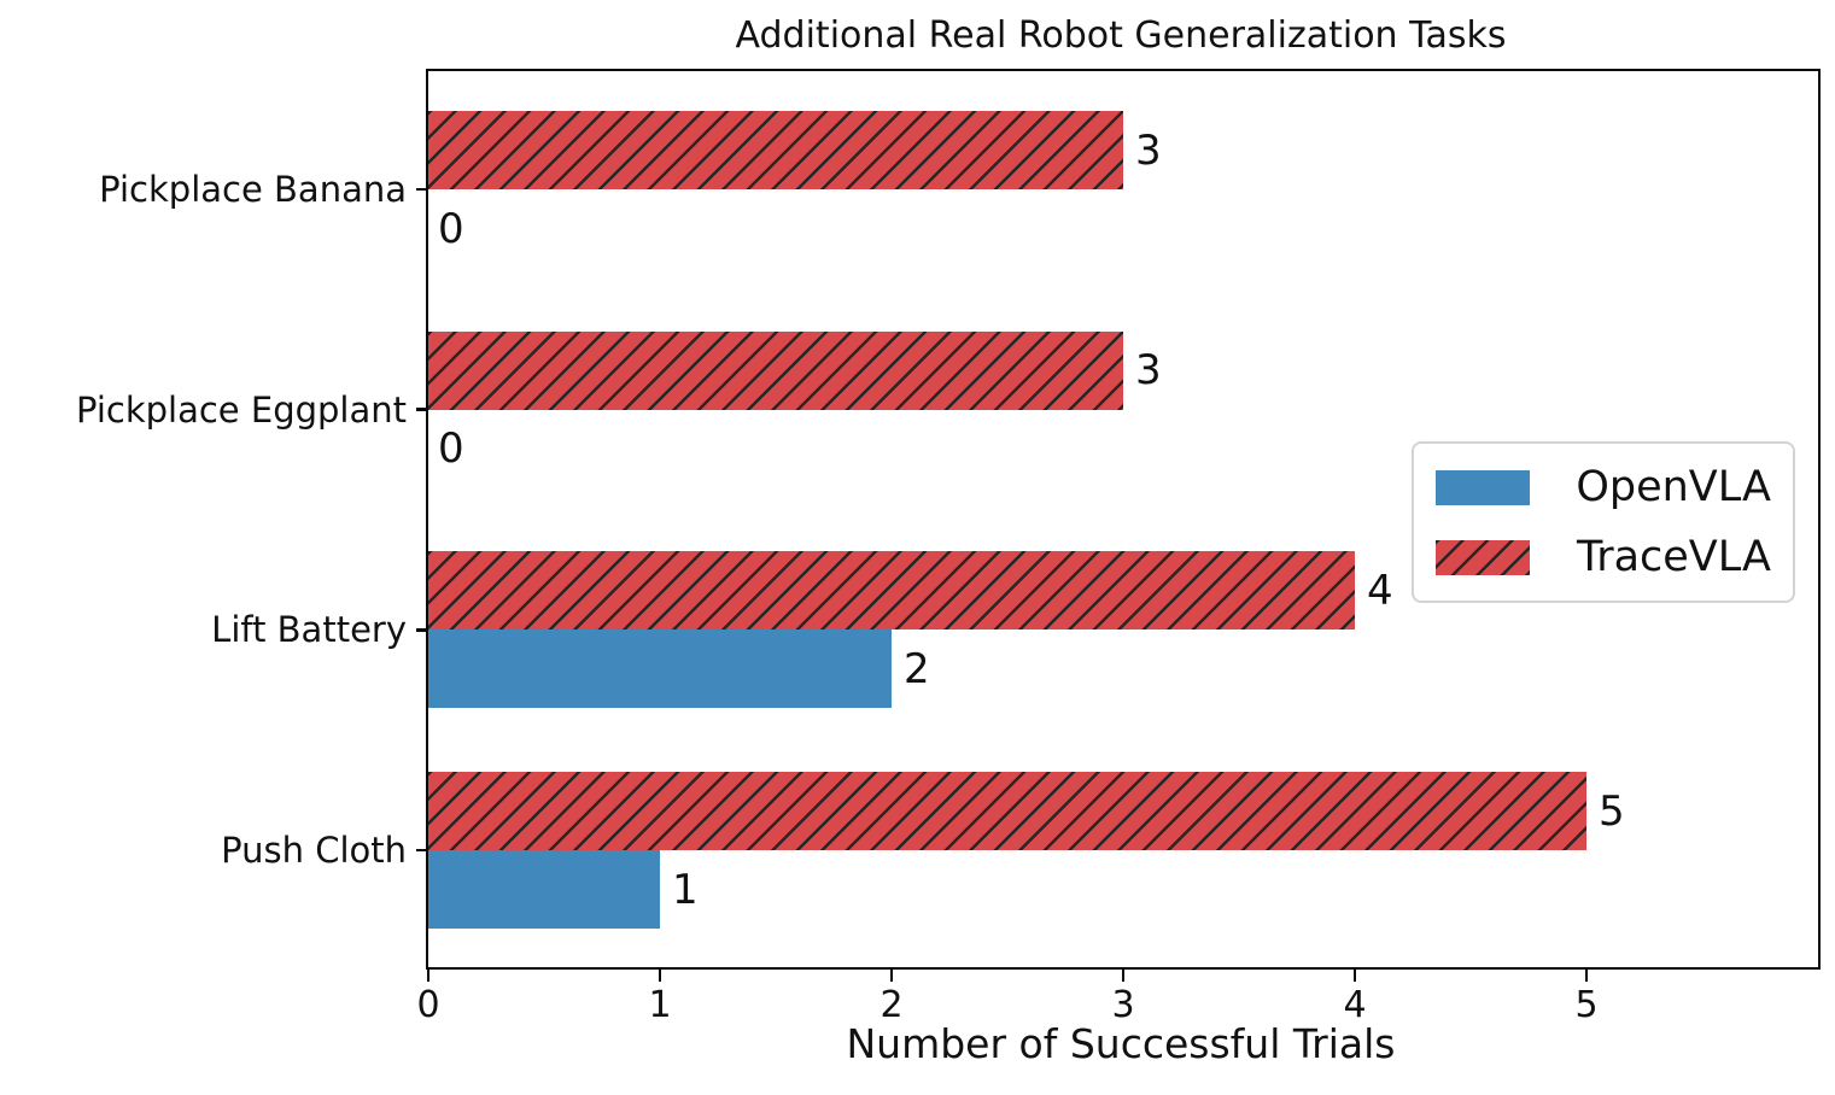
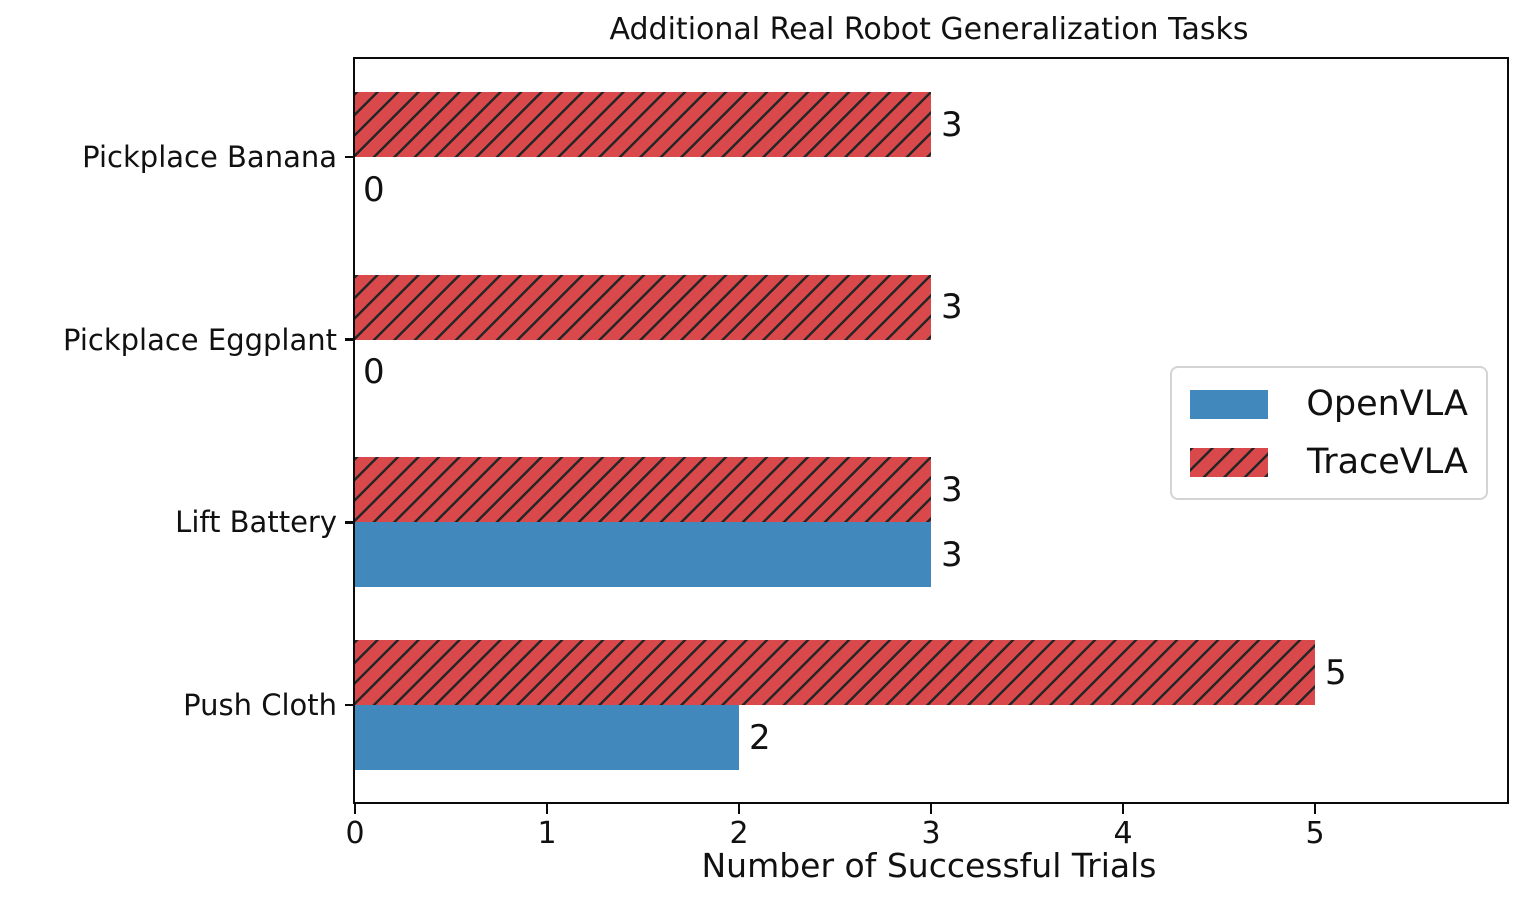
OpenVLA/Lift Battery: 2 -> 3
TraceVLA/Lift Battery: 4 -> 3
OpenVLA/Push Cloth: 1 -> 2
